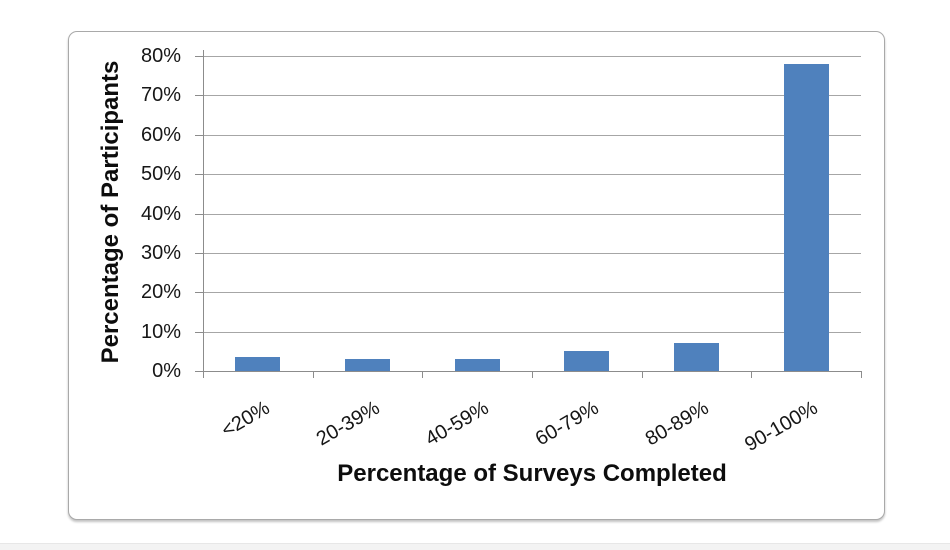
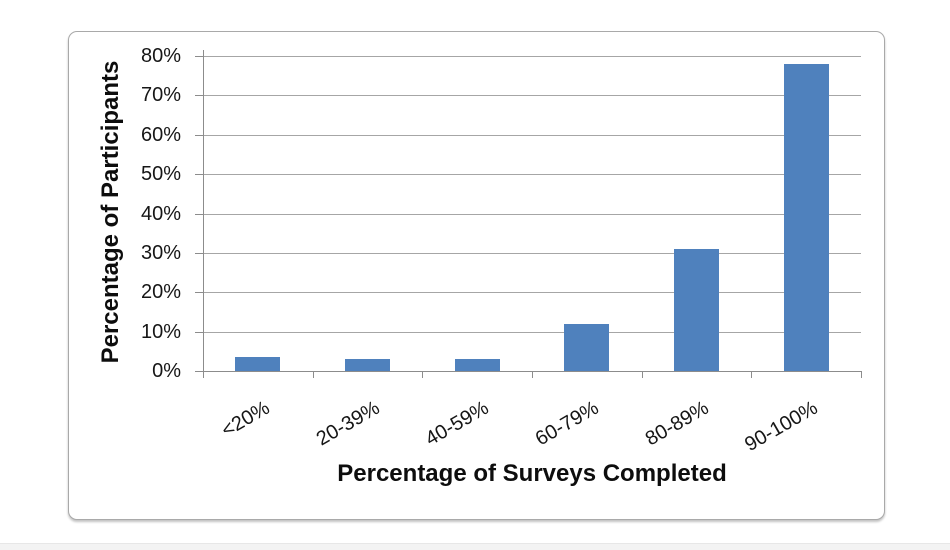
60-79%: 5% -> 12%
80-89%: 7% -> 31%
